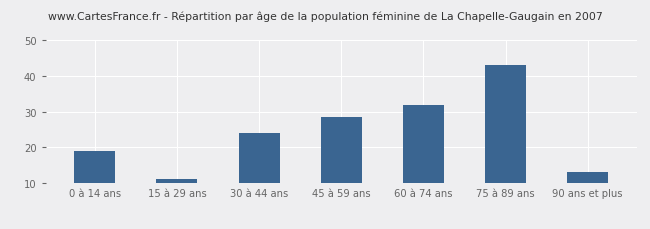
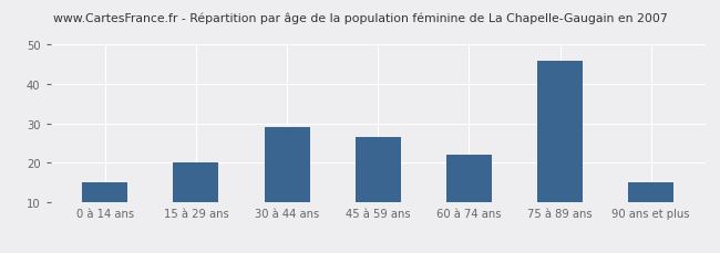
0 à 14 ans: 19.0 -> 15.0
15 à 29 ans: 11.0 -> 20.0
30 à 44 ans: 24.0 -> 29.0
45 à 59 ans: 28.5 -> 26.5
60 à 74 ans: 32.0 -> 22.0
75 à 89 ans: 43.0 -> 46.0
90 ans et plus: 13.0 -> 15.0
